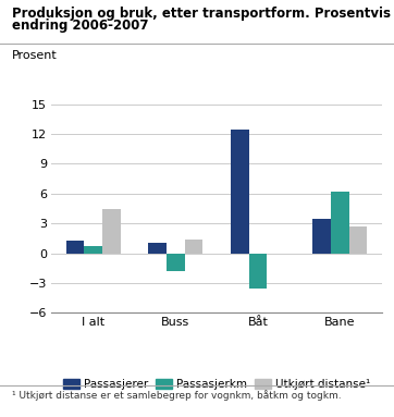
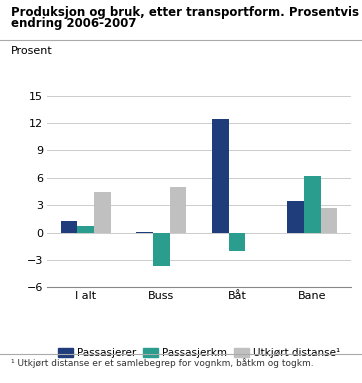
Passasjerer/Buss: 1.0 -> 0.1
Passasjerkm/Buss: -1.8 -> -3.7
Utkjørt distanse¹/Buss: 1.4 -> 5.0
Passasjerkm/Båt: -3.6 -> -2.0
